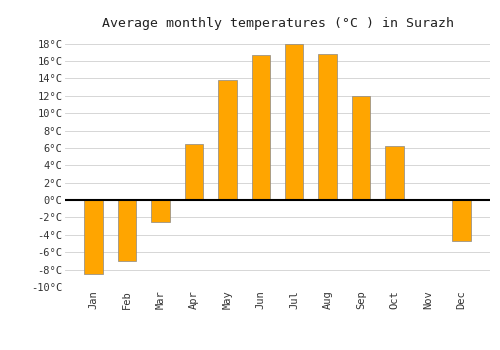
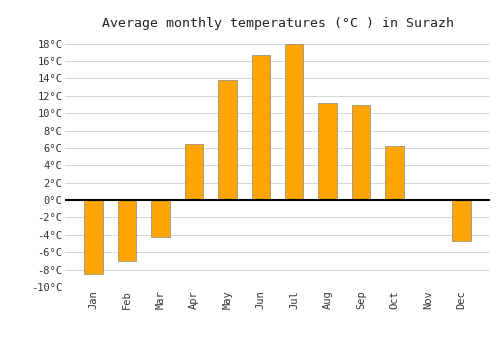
Mar: -2.5°C -> -4.2°C
Aug: 16.8°C -> 11.2°C
Sep: 12.0°C -> 11.0°C
